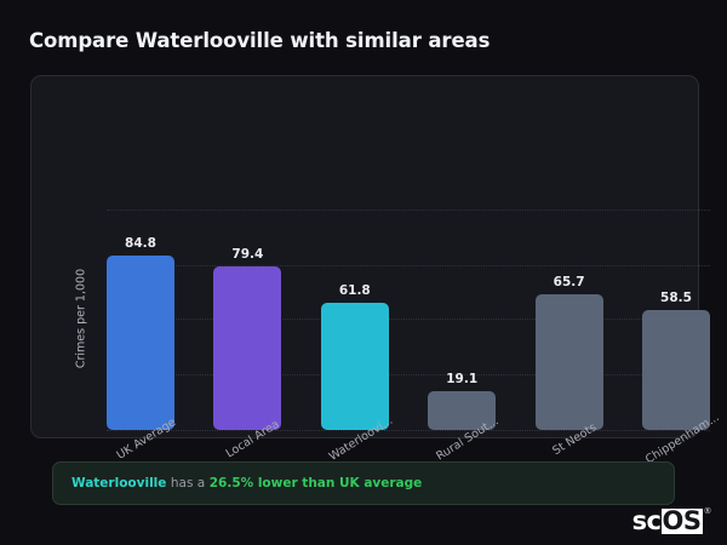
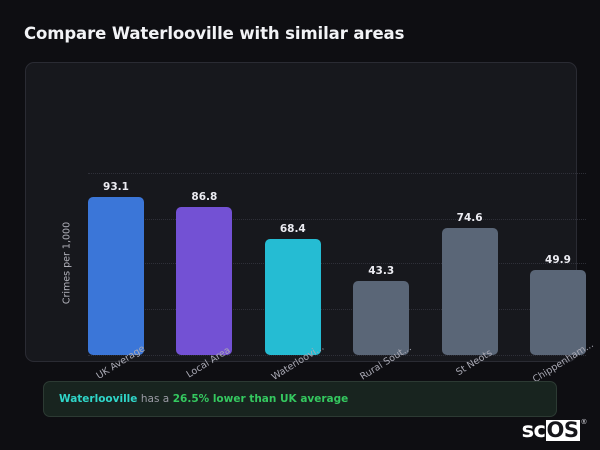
UK Average: 84.8 -> 93.1
Local Area: 79.4 -> 86.8
Waterloovi...: 61.8 -> 68.4
Rural Sout...: 19.1 -> 43.3
St Neots: 65.7 -> 74.6
Chippenham...: 58.5 -> 49.9
